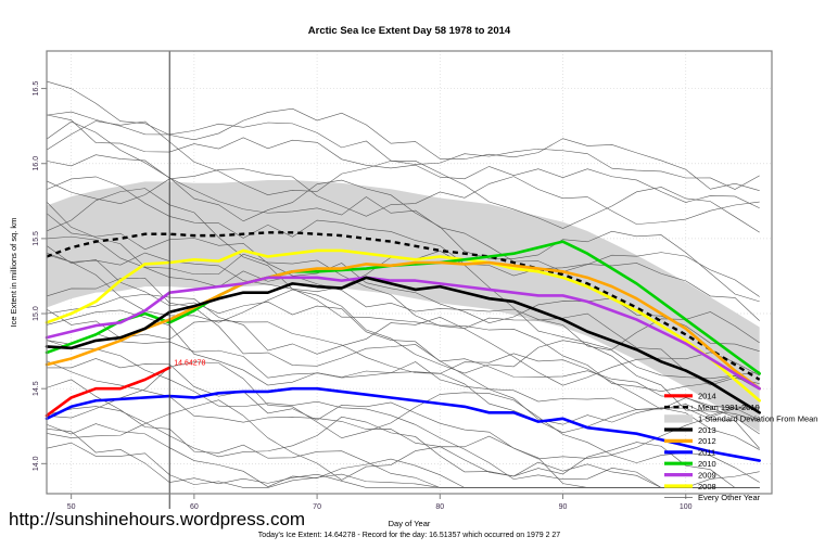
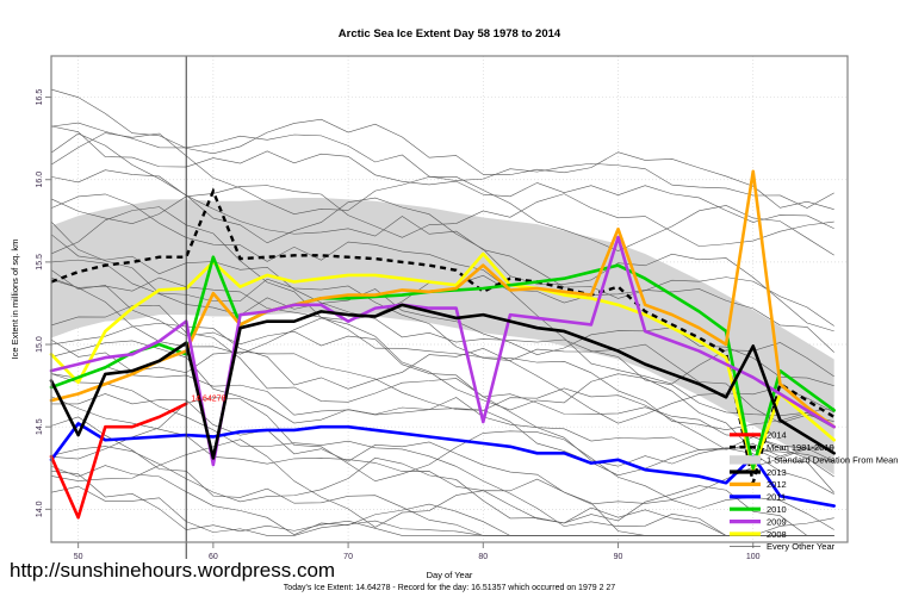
2014/50: 14.44 -> 13.95
2013/50: 14.77 -> 14.45
2011/50: 14.38 -> 14.52
2008/50: 15.00 -> 14.77
Mean 1981-2010/60: 15.52 -> 15.93
2013/60: 15.05 -> 14.31
2012/60: 15.04 -> 15.31
2010/60: 15.02 -> 15.53
2009/60: 15.16 -> 14.27
2008/60: 15.36 -> 15.50
2009/70: 15.24 -> 15.14
Mean 1981-2010/80: 15.42 -> 15.32
2012/80: 15.34 -> 15.48
2009/80: 15.20 -> 14.53
2008/80: 15.38 -> 15.55
Mean 1981-2010/90: 15.26 -> 15.35
2012/90: 15.28 -> 15.70
2009/90: 15.12 -> 15.65
Mean 1981-2010/100: 14.86 -> 14.16
2013/100: 14.62 -> 14.99
2012/100: 14.90 -> 16.05
2011/100: 14.12 -> 14.32
2010/100: 14.96 -> 14.25
2008/100: 14.82 -> 14.24
